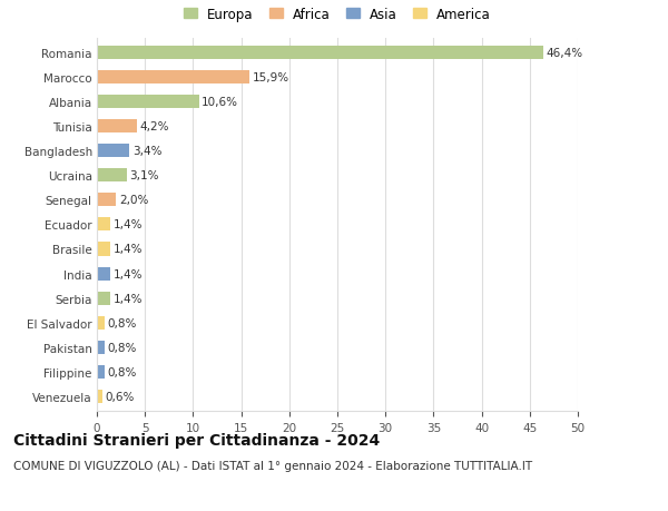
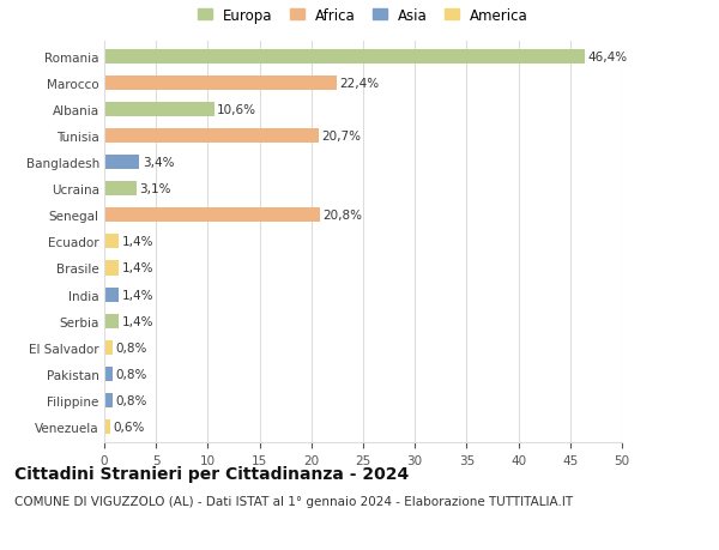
Marocco: 15,9% -> 22,4%
Tunisia: 4,2% -> 20,7%
Senegal: 2,0% -> 20,8%
